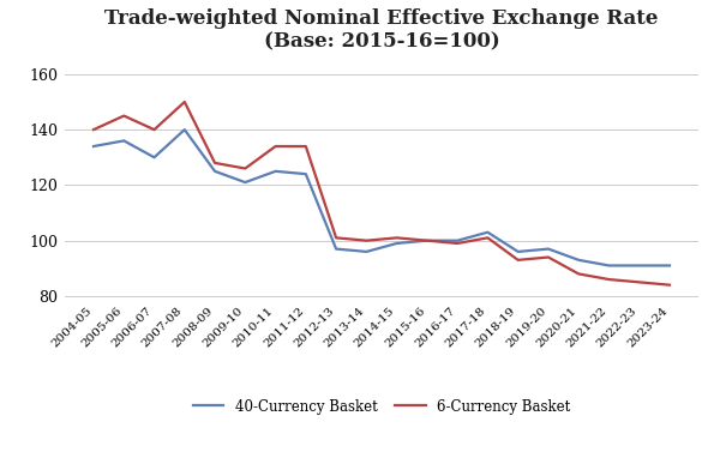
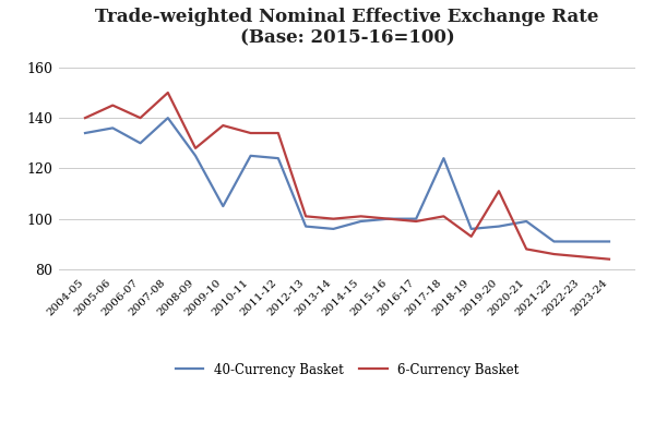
40-Currency Basket/2009-10: 121 -> 105
6-Currency Basket/2009-10: 126 -> 137
40-Currency Basket/2017-18: 103 -> 124
6-Currency Basket/2019-20: 94 -> 111
40-Currency Basket/2020-21: 93 -> 99
